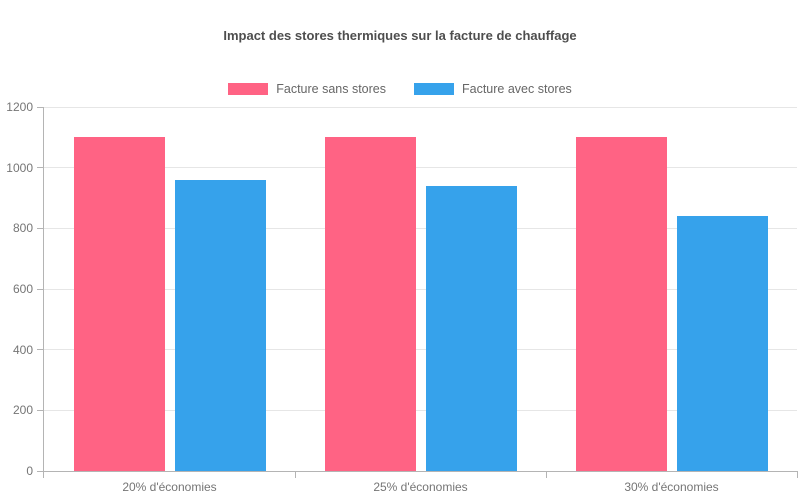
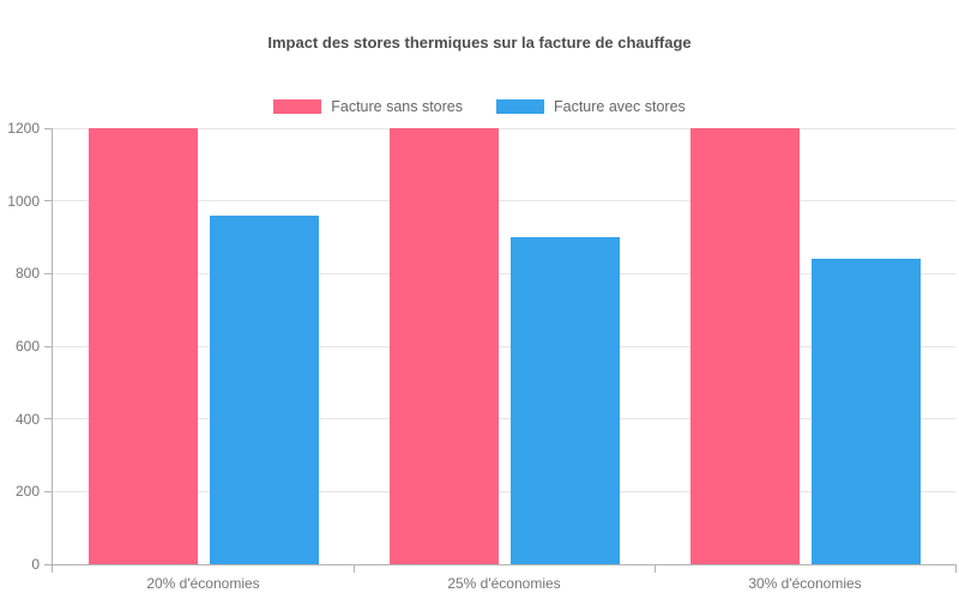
Facture sans stores/20% d'économies: 1100 -> 1200
Facture sans stores/25% d'économies: 1100 -> 1200
Facture avec stores/25% d'économies: 940 -> 900
Facture sans stores/30% d'économies: 1100 -> 1200
